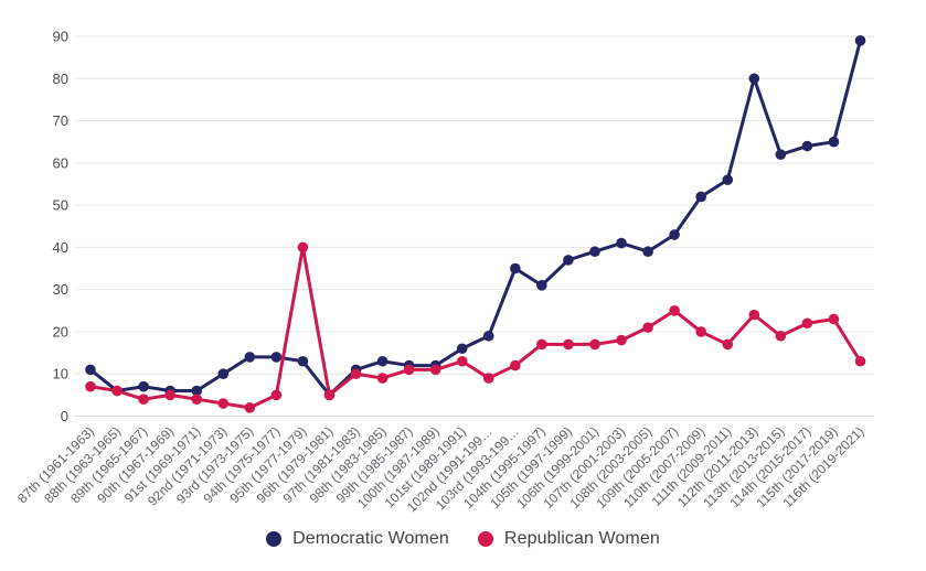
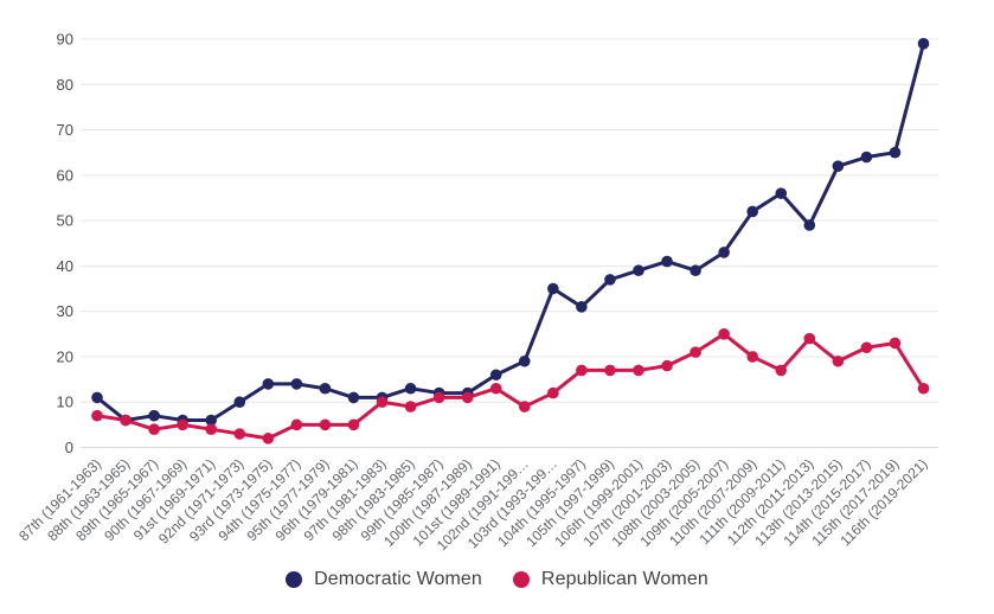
Republican Women/95th (1977-1979): 40 -> 5
Democratic Women/96th (1979-1981): 5 -> 11
Democratic Women/112th (2011-2013): 80 -> 49
